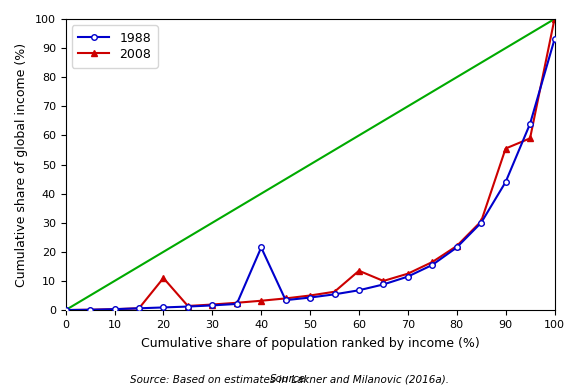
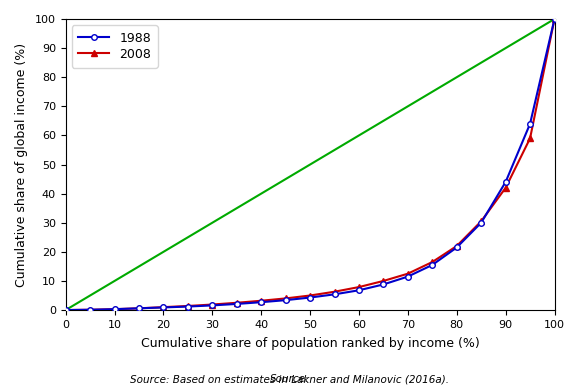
2008/20: 11.0 -> 1.0
1988/40: 21.5 -> 2.7
2008/60: 13.5 -> 7.9
2008/90: 55.5 -> 42.0
1988/100: 93.0 -> 100.0
